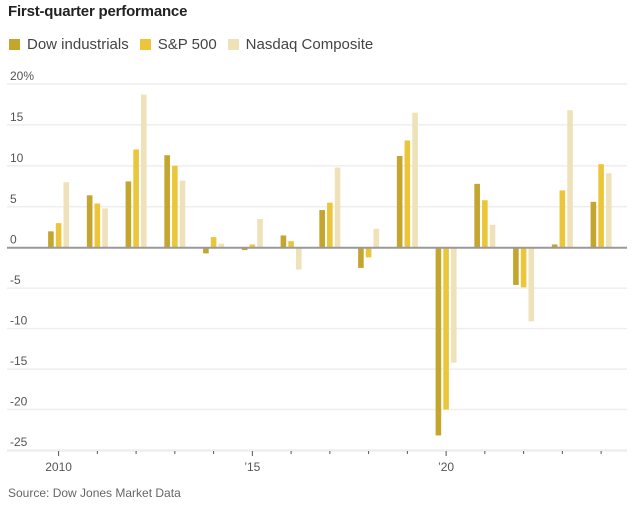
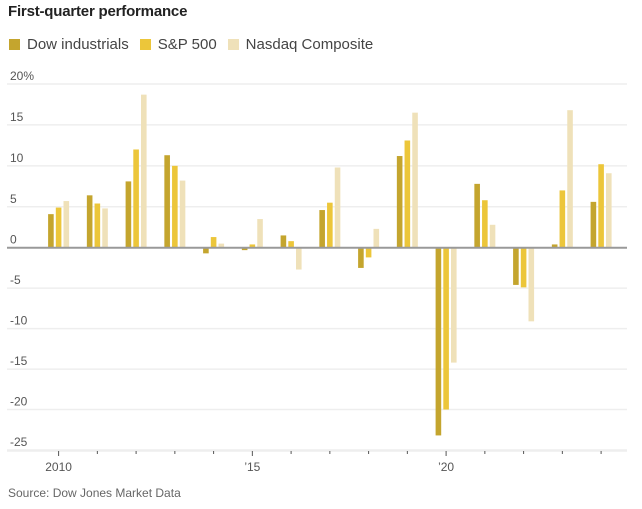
Dow industrials/2010: 2% -> 4%
S&P 500/2010: 3% -> 5%
Nasdaq Composite/2010: 8% -> 6%
